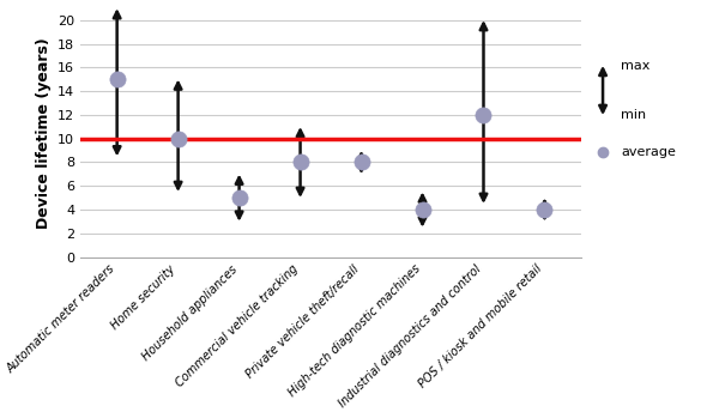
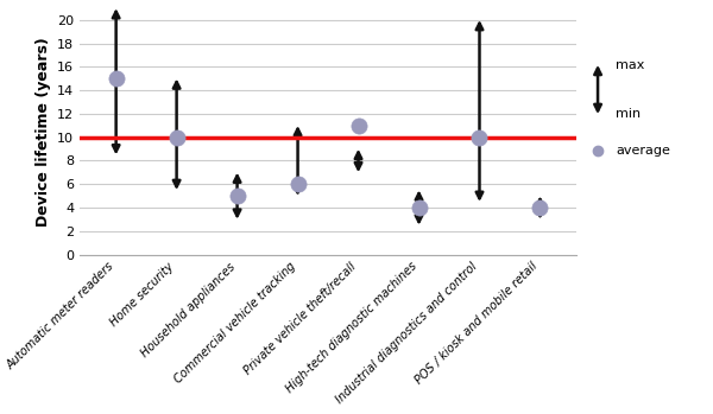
Commercial vehicle tracking: 8 -> 6
Private vehicle theft/recall: 8 -> 11
Industrial diagnostics and control: 12 -> 10
